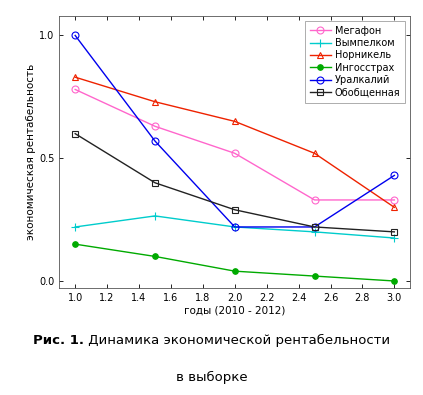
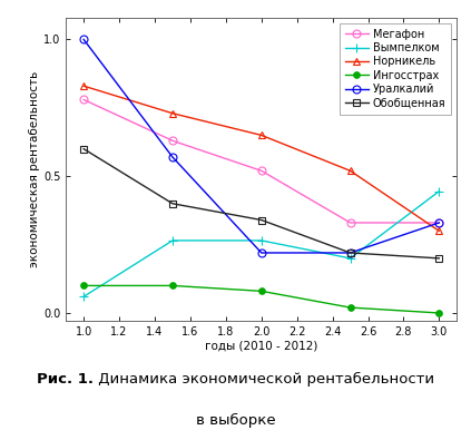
Вымпелком/1.0: 0.220 -> 0.060
Ингосстрах/1.0: 0.15 -> 0.10
Вымпелком/2.0: 0.220 -> 0.265
Ингосстрах/2.0: 0.04 -> 0.08
Обобщенная/2.0: 0.29 -> 0.34
Вымпелком/3.0: 0.175 -> 0.445
Уралкалий/3.0: 0.43 -> 0.33
